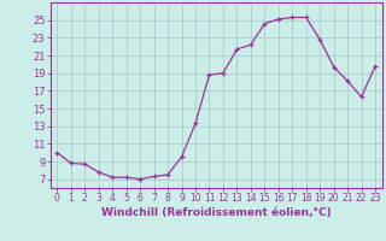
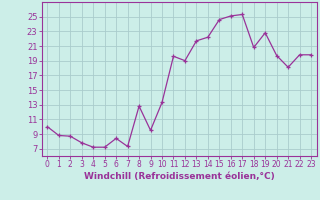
6: 7.0 -> 8.4
8: 7.5 -> 12.8
11: 18.8 -> 19.6
18: 25.3 -> 20.8
22: 16.3 -> 19.8
